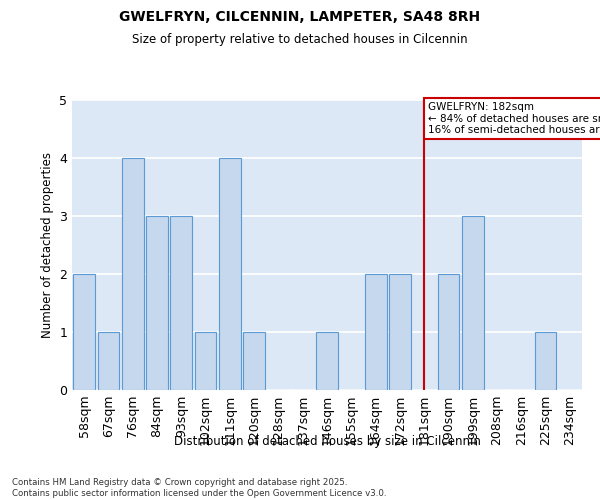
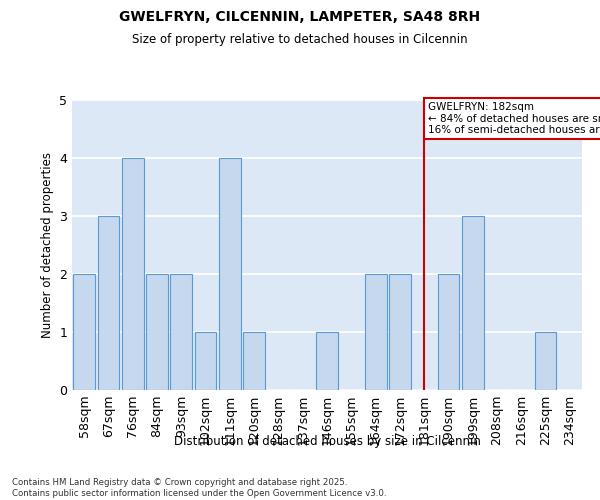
67sqm: 1 -> 3
84sqm: 3 -> 2
93sqm: 3 -> 2
